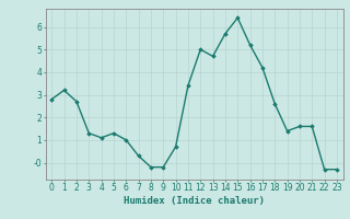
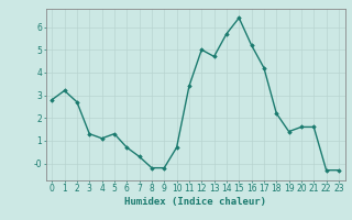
6: 1.0 -> 0.7
18: 2.6 -> 2.2
